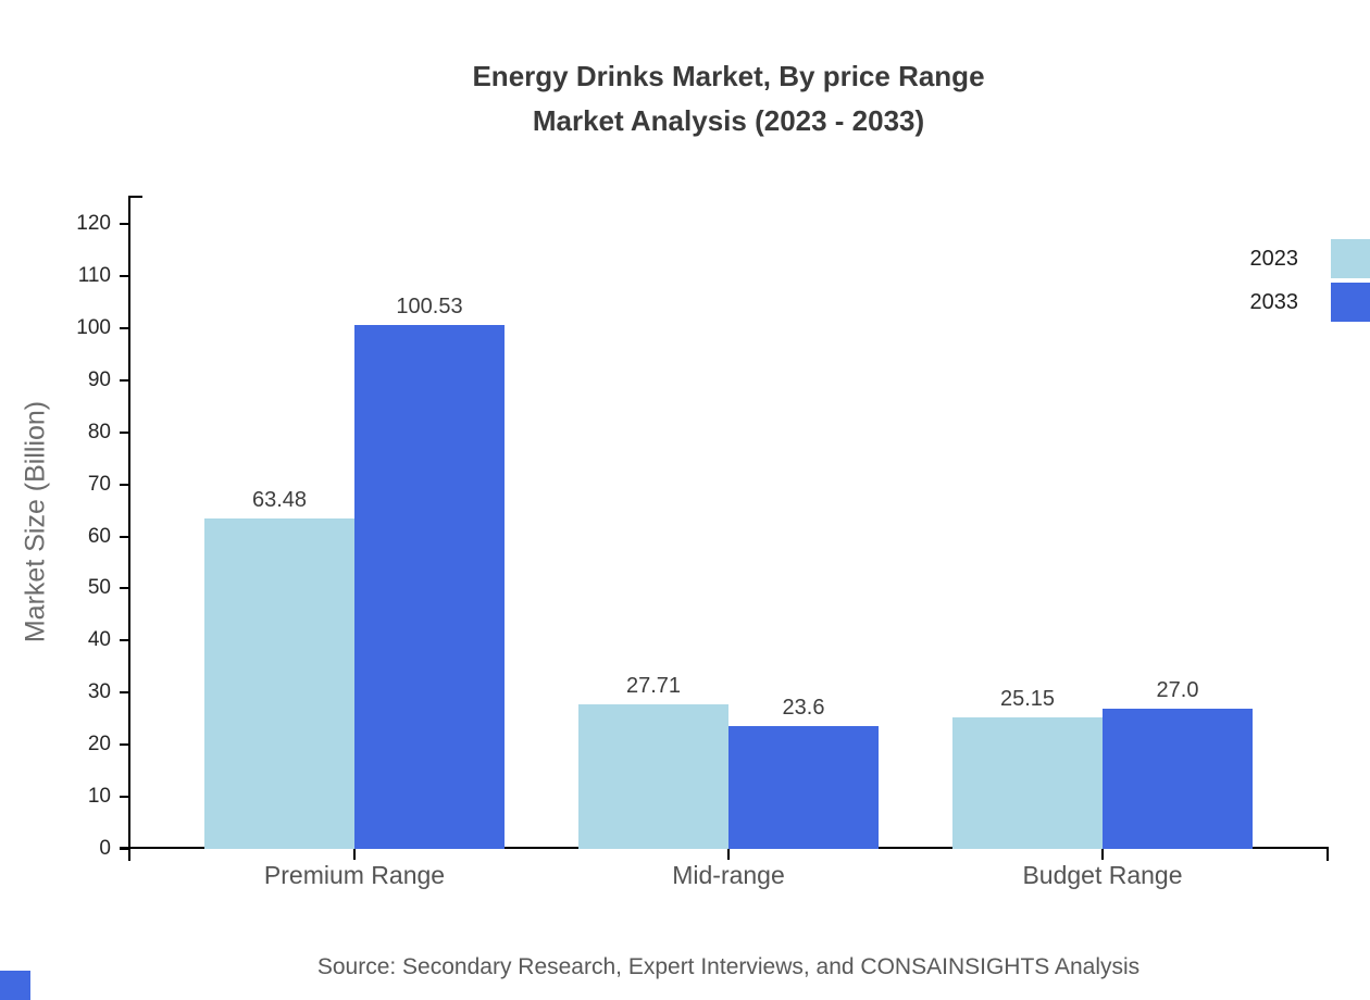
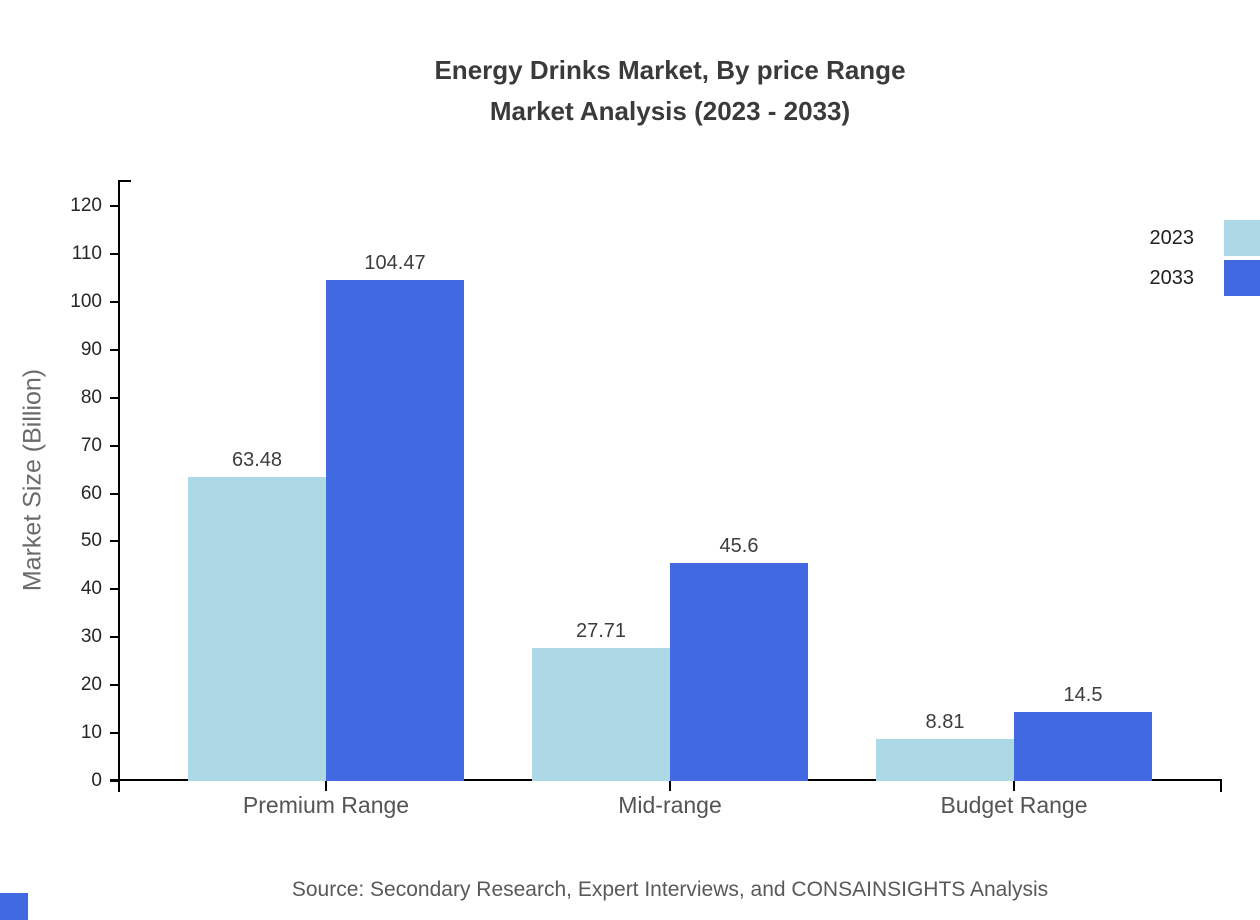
2033/Premium Range: 100.53 -> 104.47
2033/Mid-range: 23.6 -> 45.6
2023/Budget Range: 25.15 -> 8.81
2033/Budget Range: 27.0 -> 14.5
